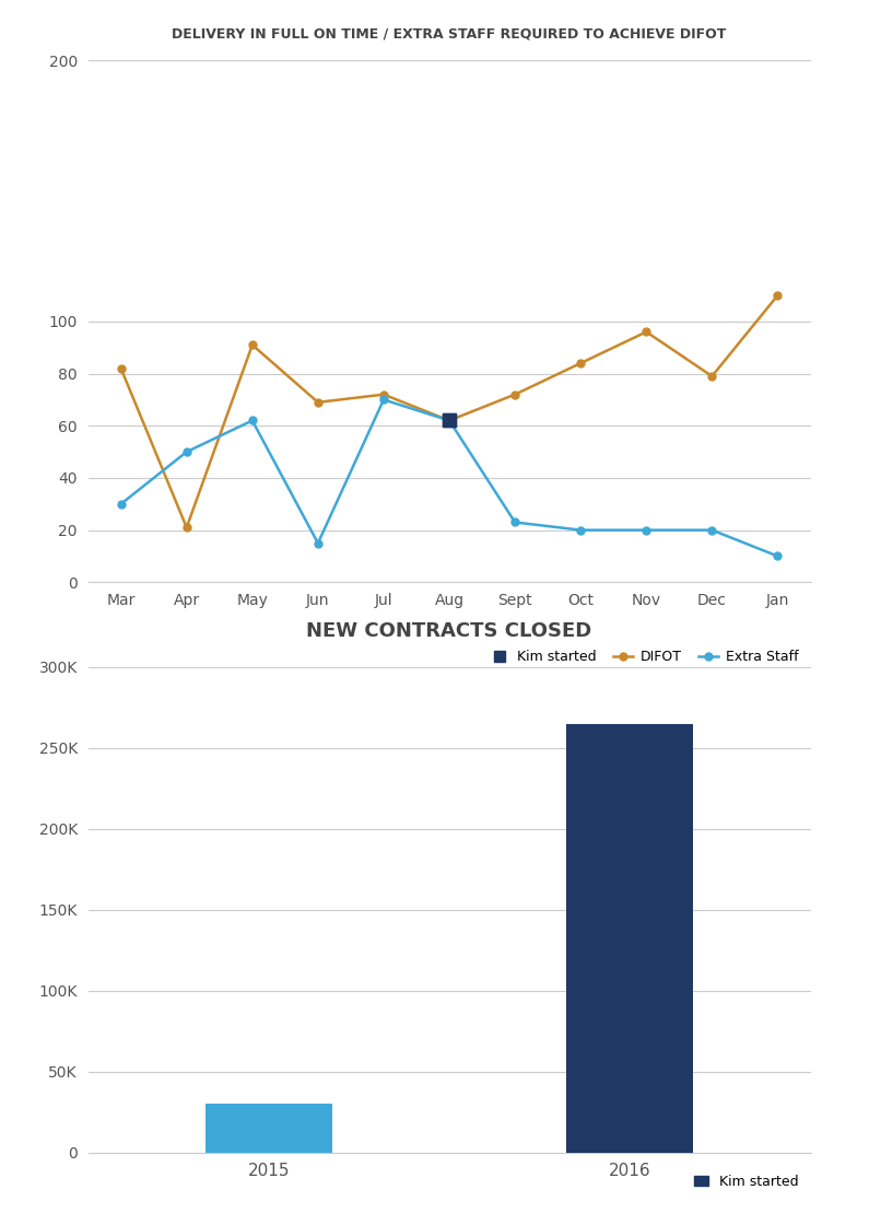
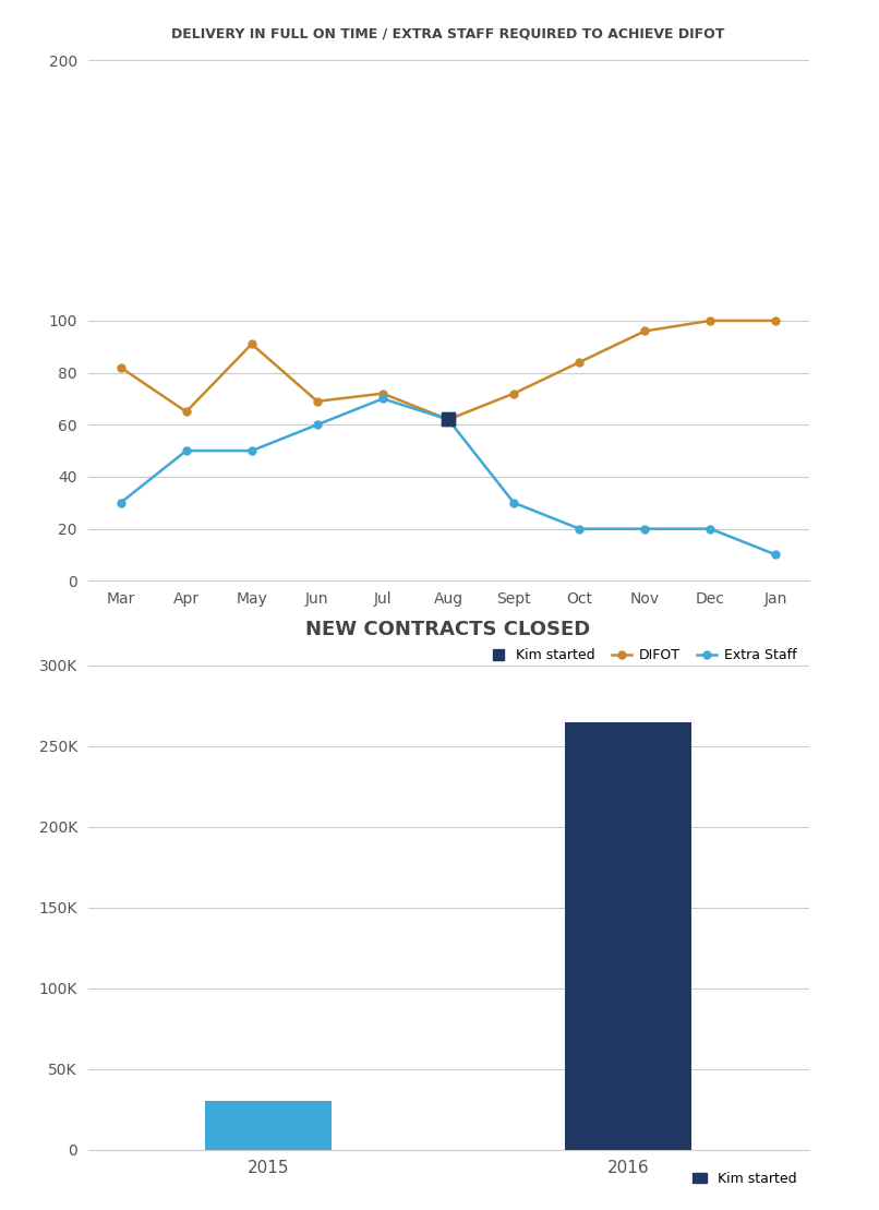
DIFOT/Apr: 21 -> 65
Extra Staff/May: 62 -> 50
Extra Staff/Jun: 15 -> 60
Extra Staff/Sept: 23 -> 30
DIFOT/Dec: 79 -> 100
DIFOT/Jan: 110 -> 100
